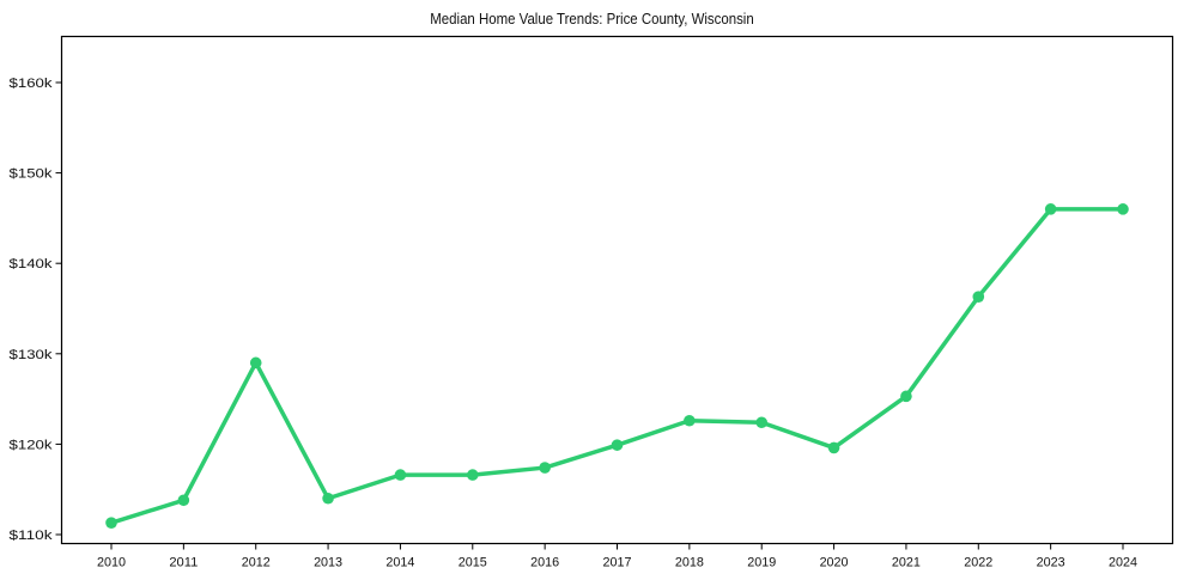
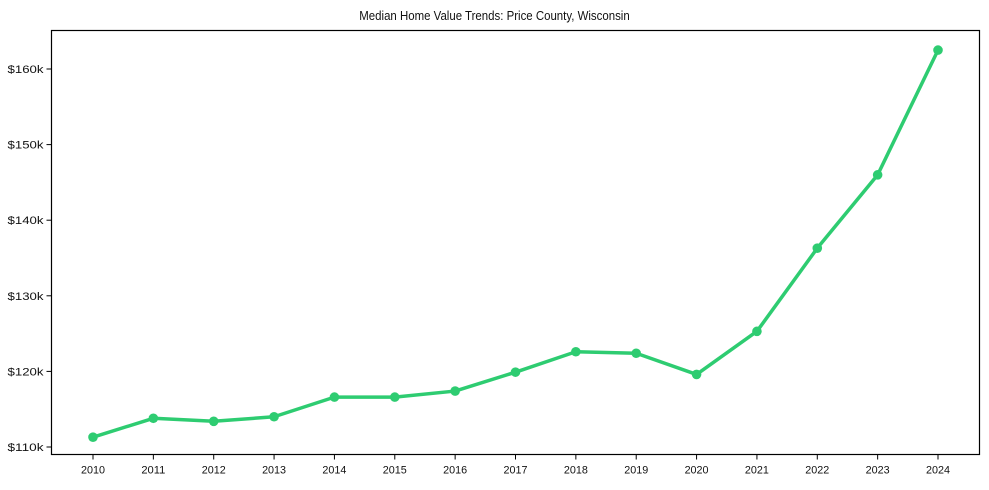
2012: $129k -> $113k
2024: $146k -> $162k
